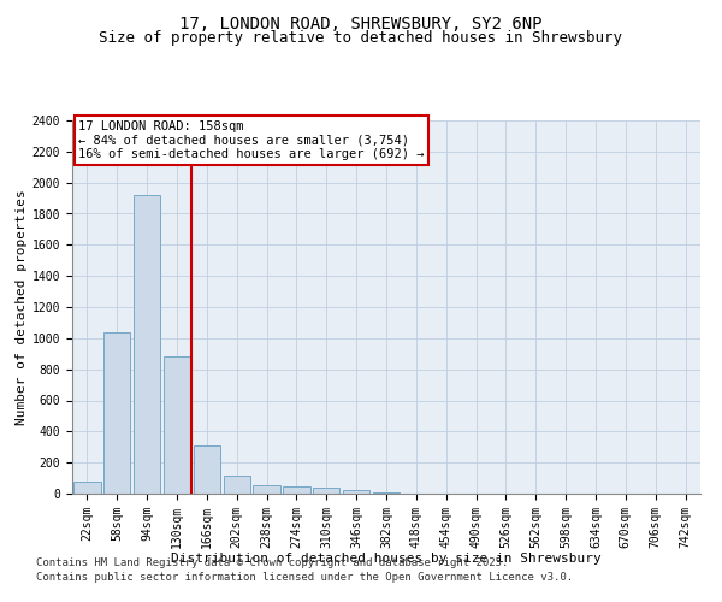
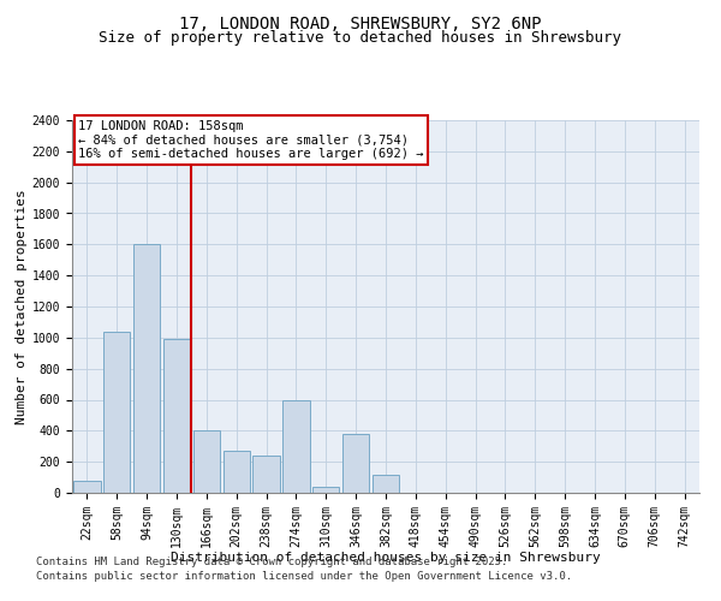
94sqm: 1920 -> 1600
130sqm: 880 -> 990
166sqm: 310 -> 400
202sqm: 120 -> 270
238sqm: 60 -> 240
274sqm: 50 -> 600
346sqm: 20 -> 380
382sqm: 10 -> 120
